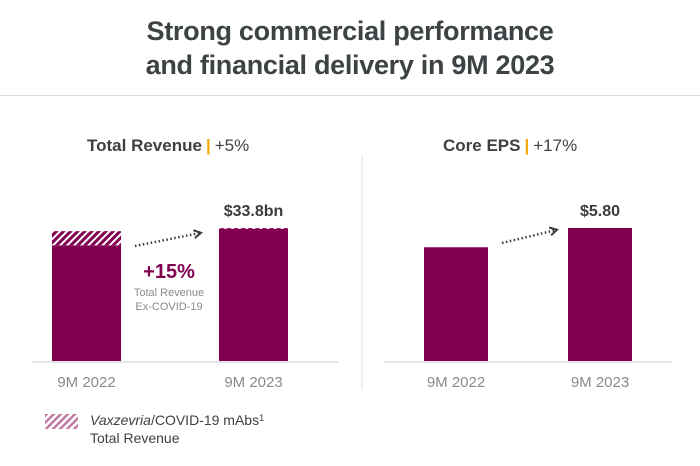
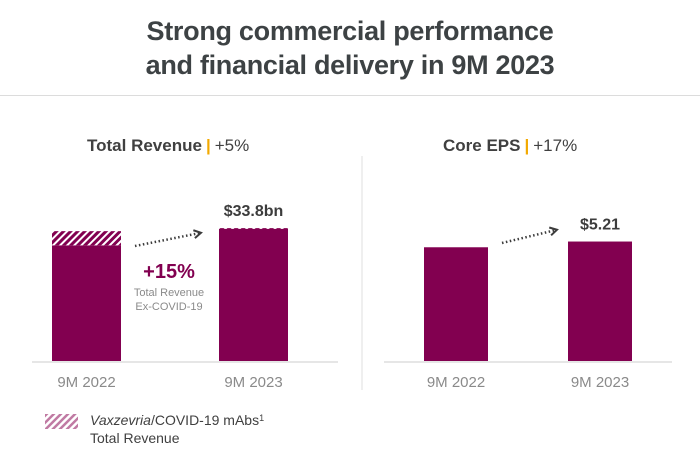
Core EPS | +17%/9M 2023: $5.80 -> $5.21
